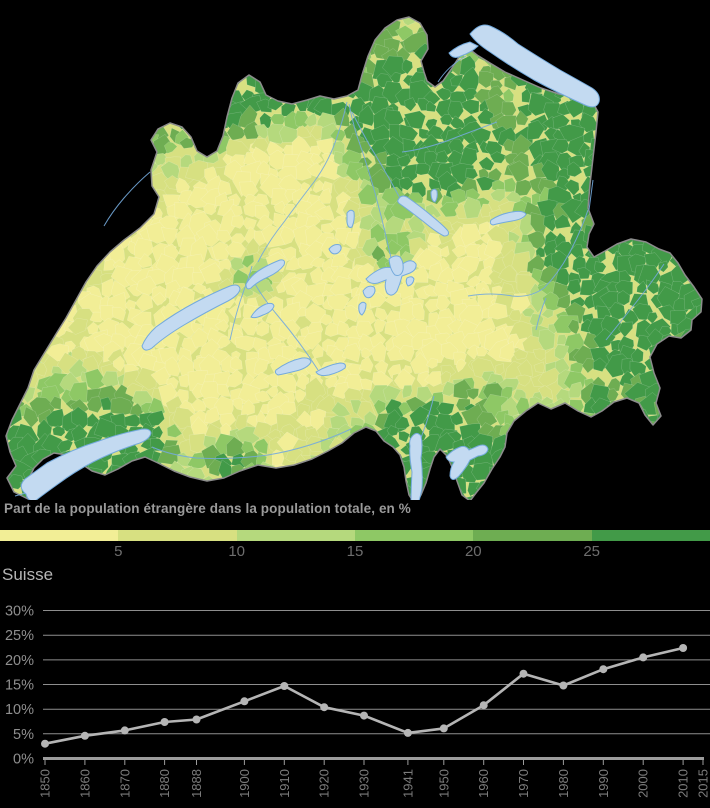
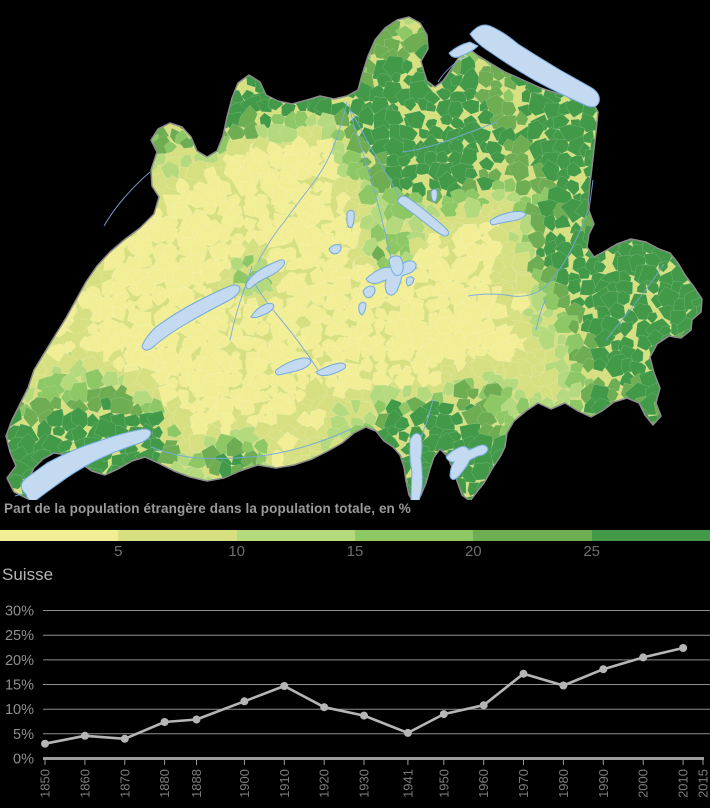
1870: 6% -> 4%
1950: 6% -> 9%
